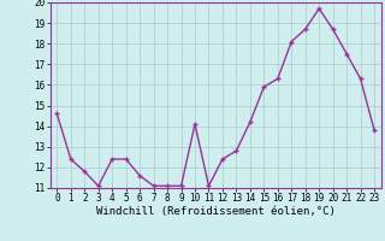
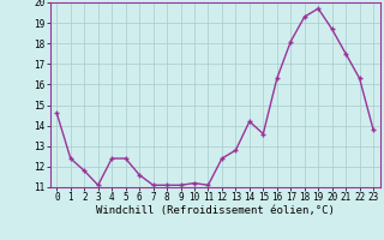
10: 14.1 -> 11.2
15: 15.9 -> 13.6
18: 18.7 -> 19.3
